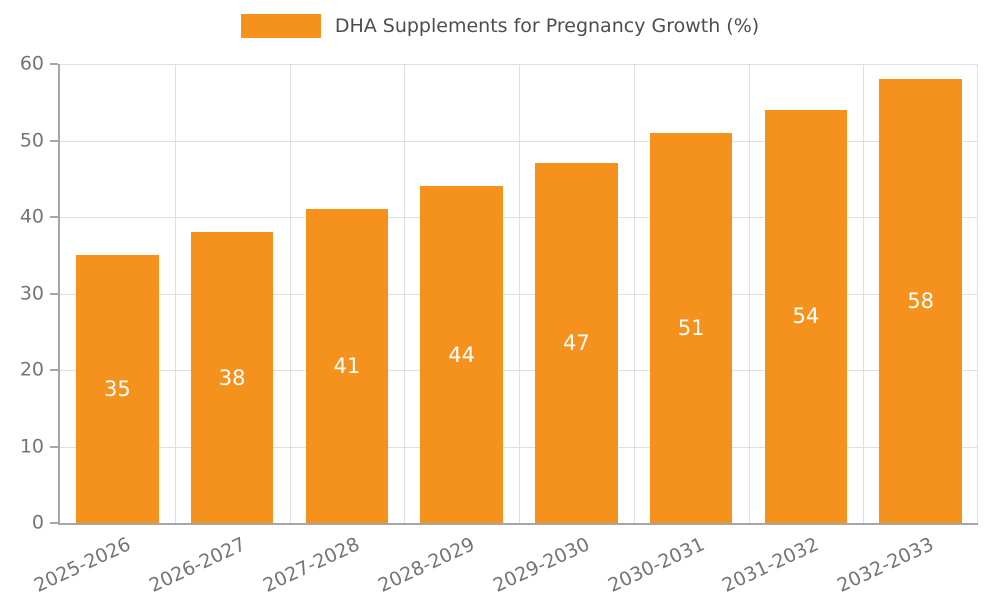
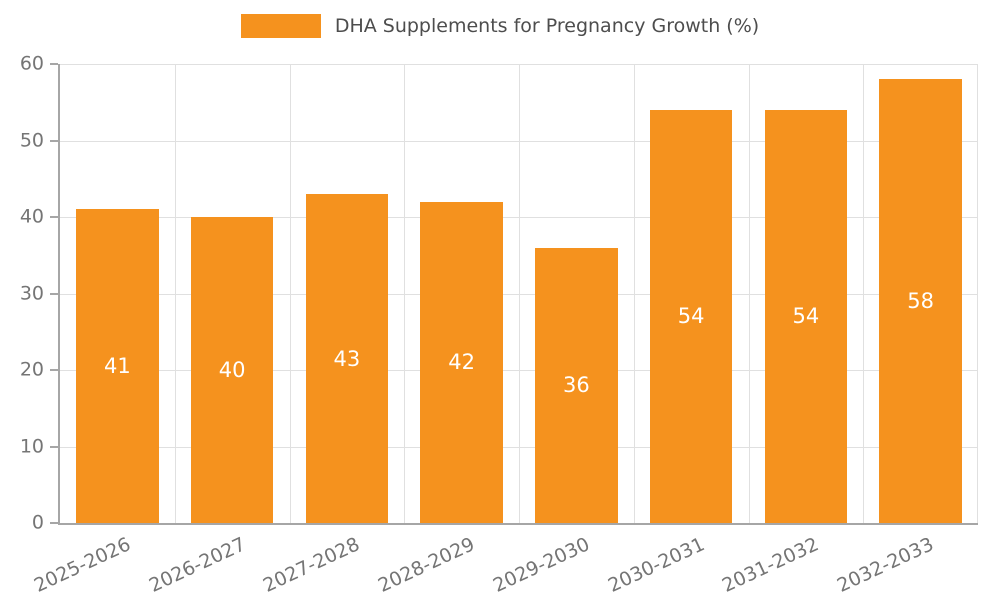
2025-2026: 35 -> 41
2026-2027: 38 -> 40
2027-2028: 41 -> 43
2028-2029: 44 -> 42
2029-2030: 47 -> 36
2030-2031: 51 -> 54
